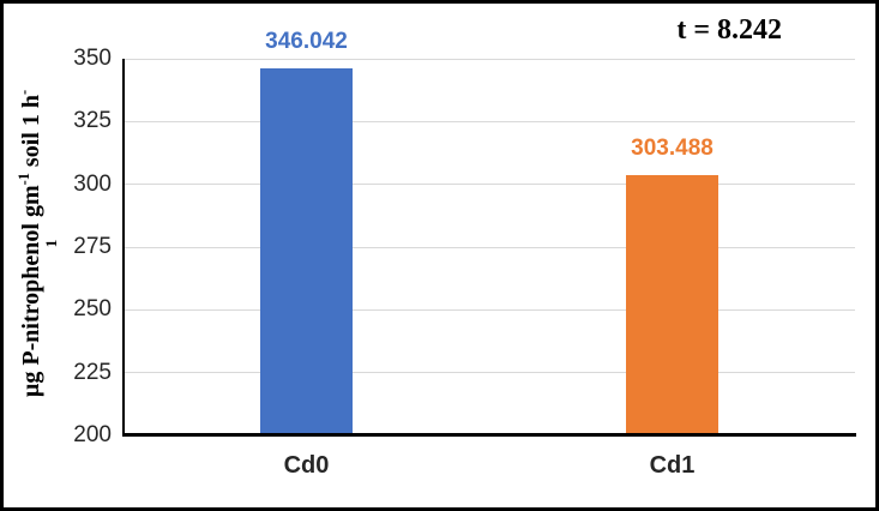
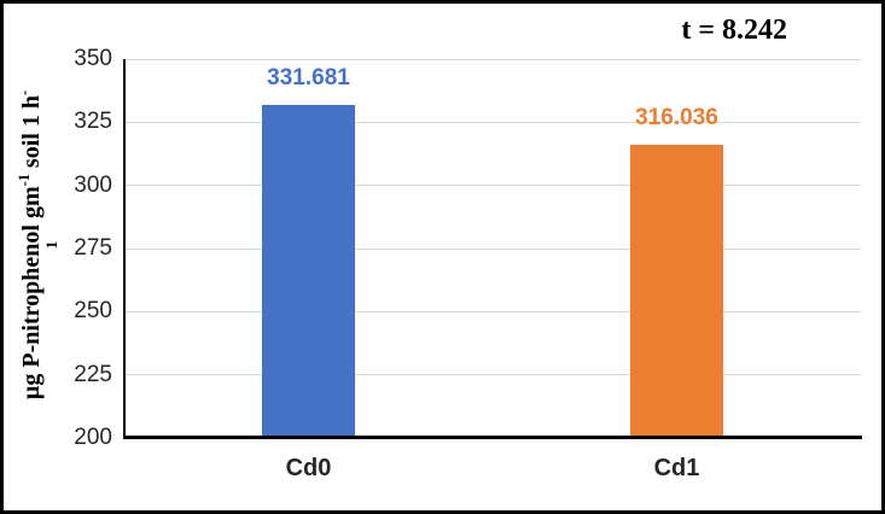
Cd0: 346.042 -> 331.681
Cd1: 303.488 -> 316.036
